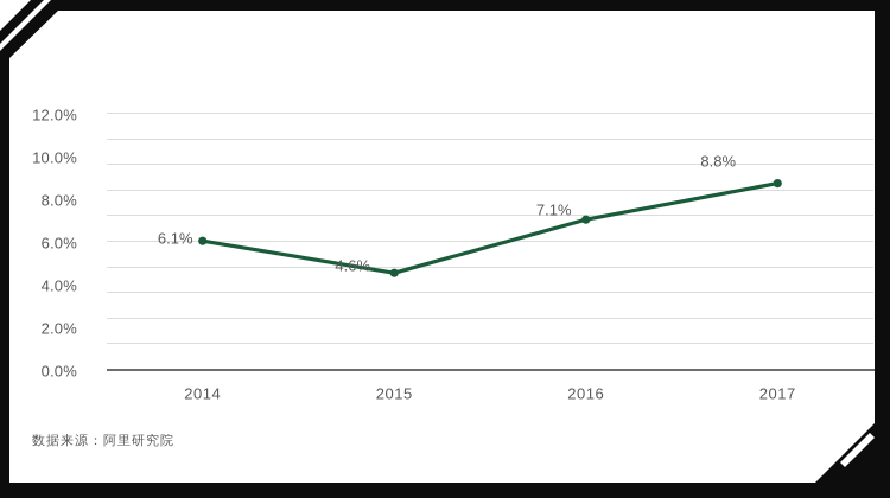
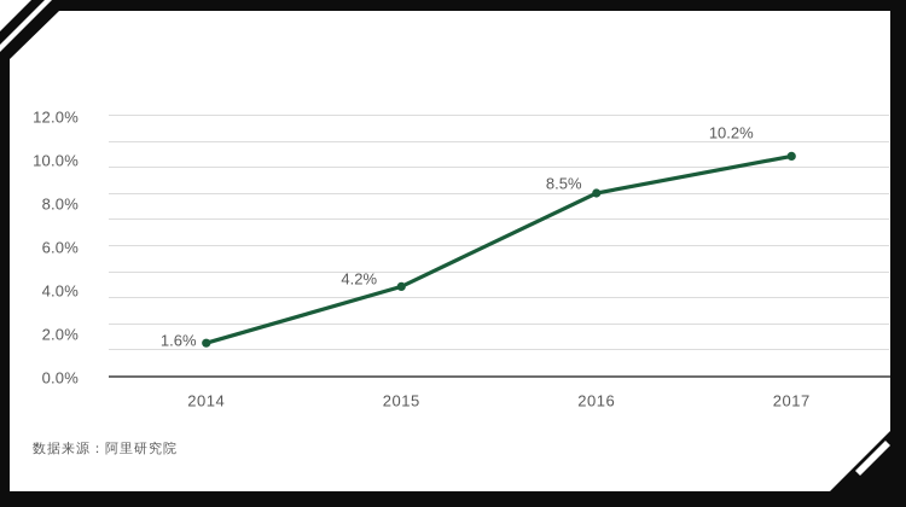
2014: 6.1% -> 1.6%
2015: 4.6% -> 4.2%
2016: 7.1% -> 8.5%
2017: 8.8% -> 10.2%
